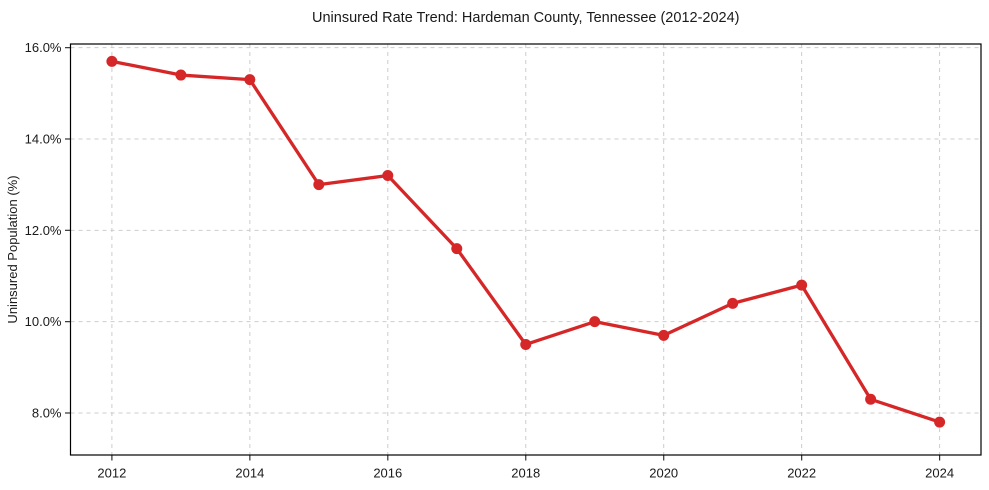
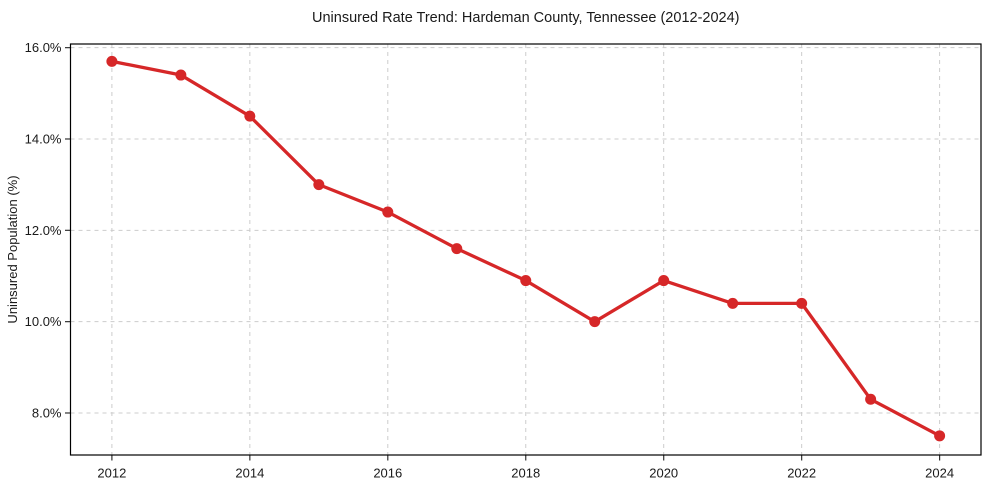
2014: 15.3% -> 14.5%
2016: 13.2% -> 12.4%
2018: 9.5% -> 10.9%
2020: 9.7% -> 10.9%
2022: 10.8% -> 10.4%
2024: 7.8% -> 7.5%
